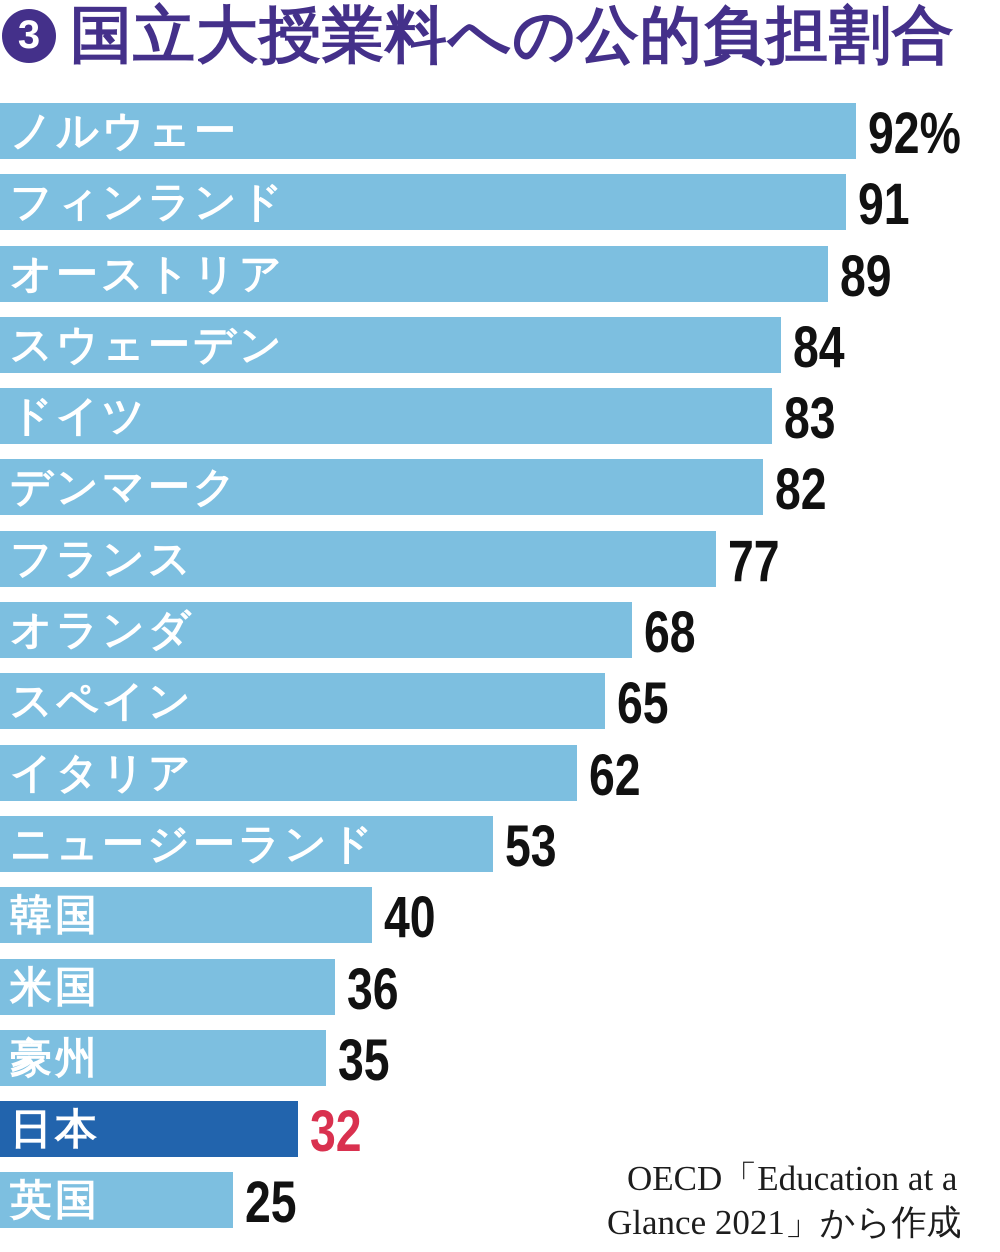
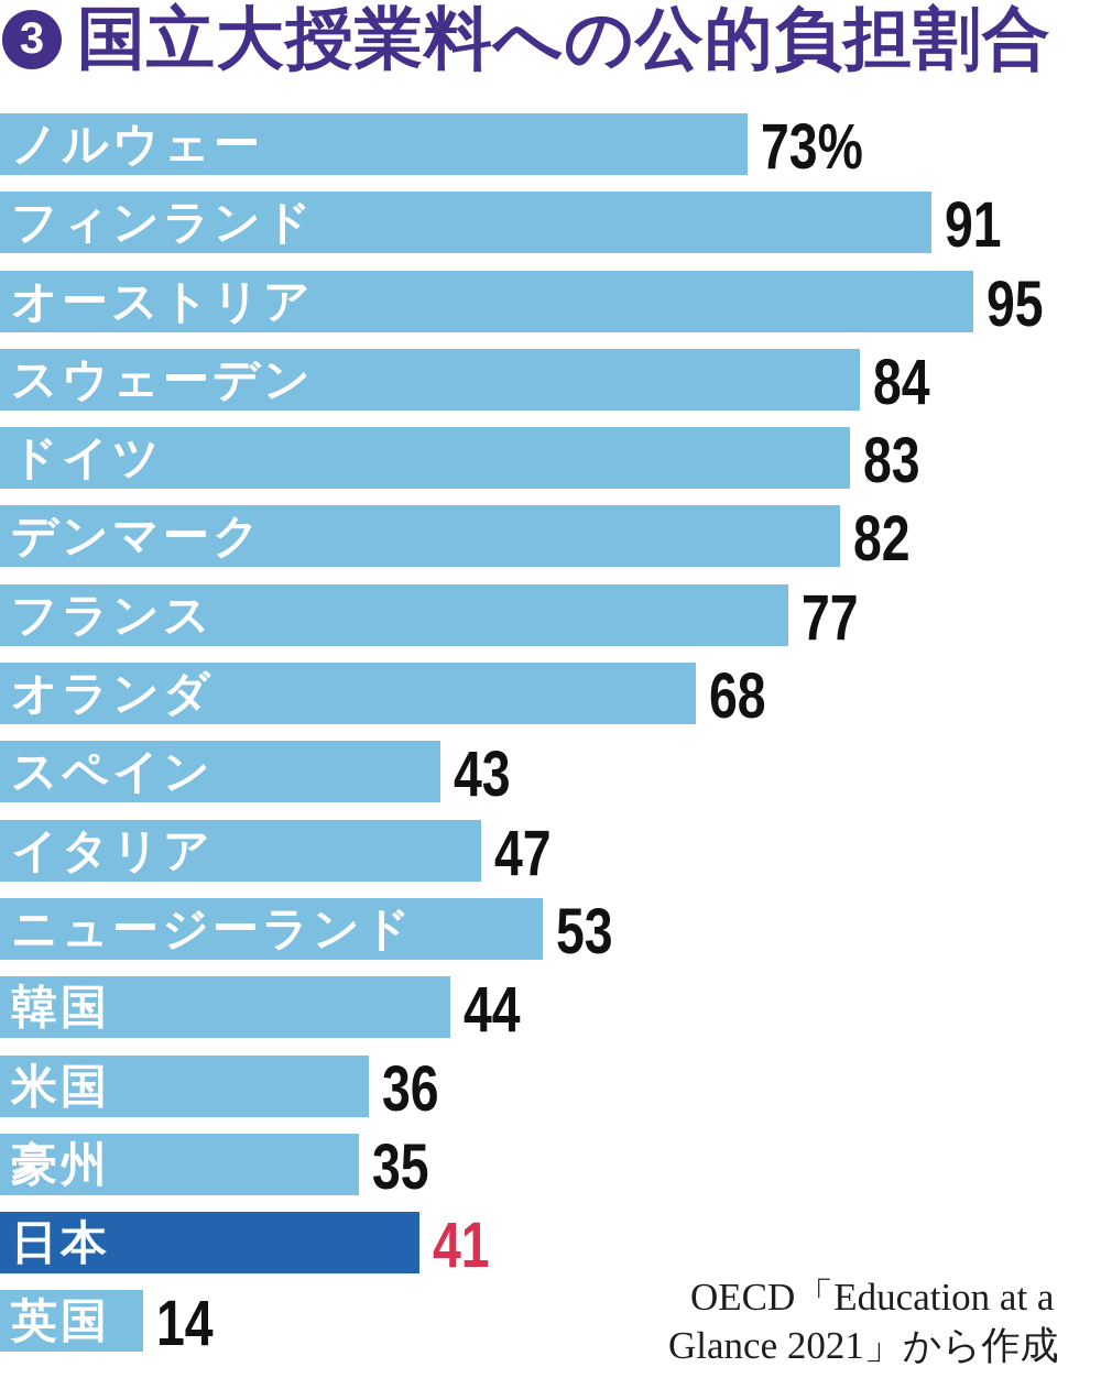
ノルウェー: 92% -> 73%
オーストリア: 89 -> 95
スペイン: 65 -> 43
イタリア: 62 -> 47
韓国: 40 -> 44
日本: 32 -> 41
英国: 25 -> 14
